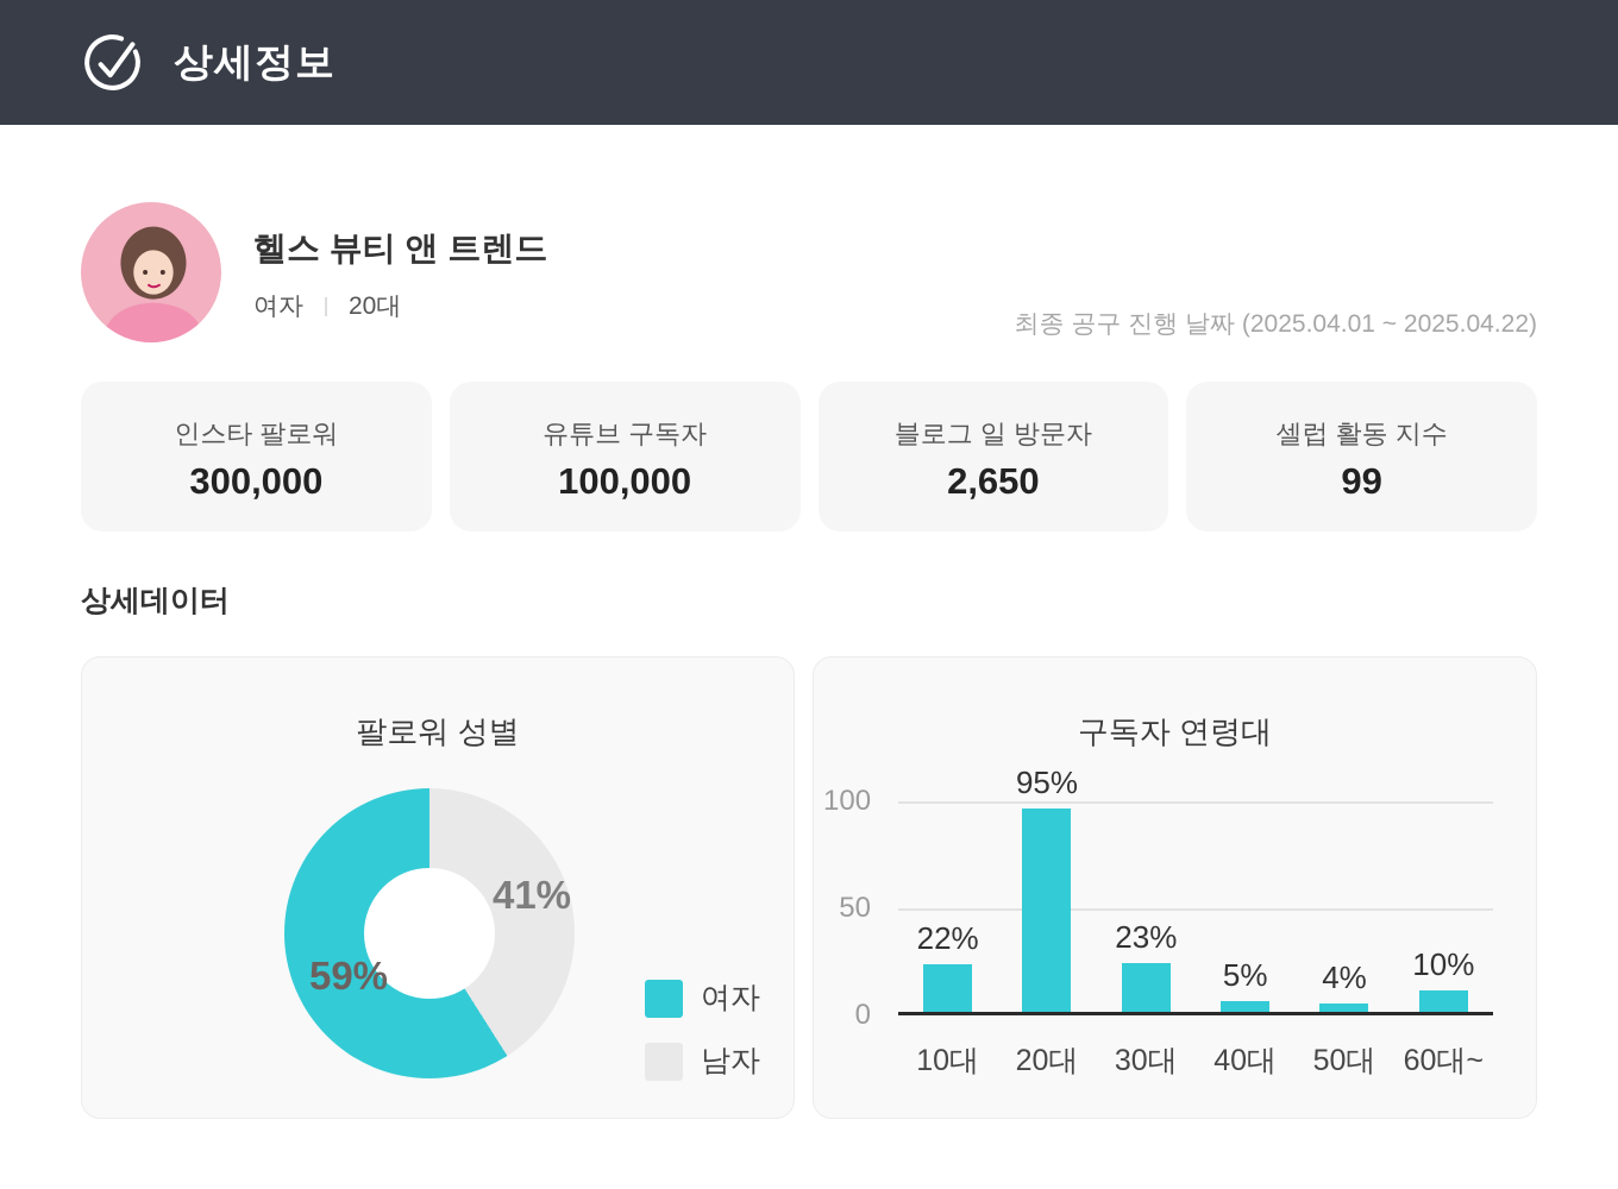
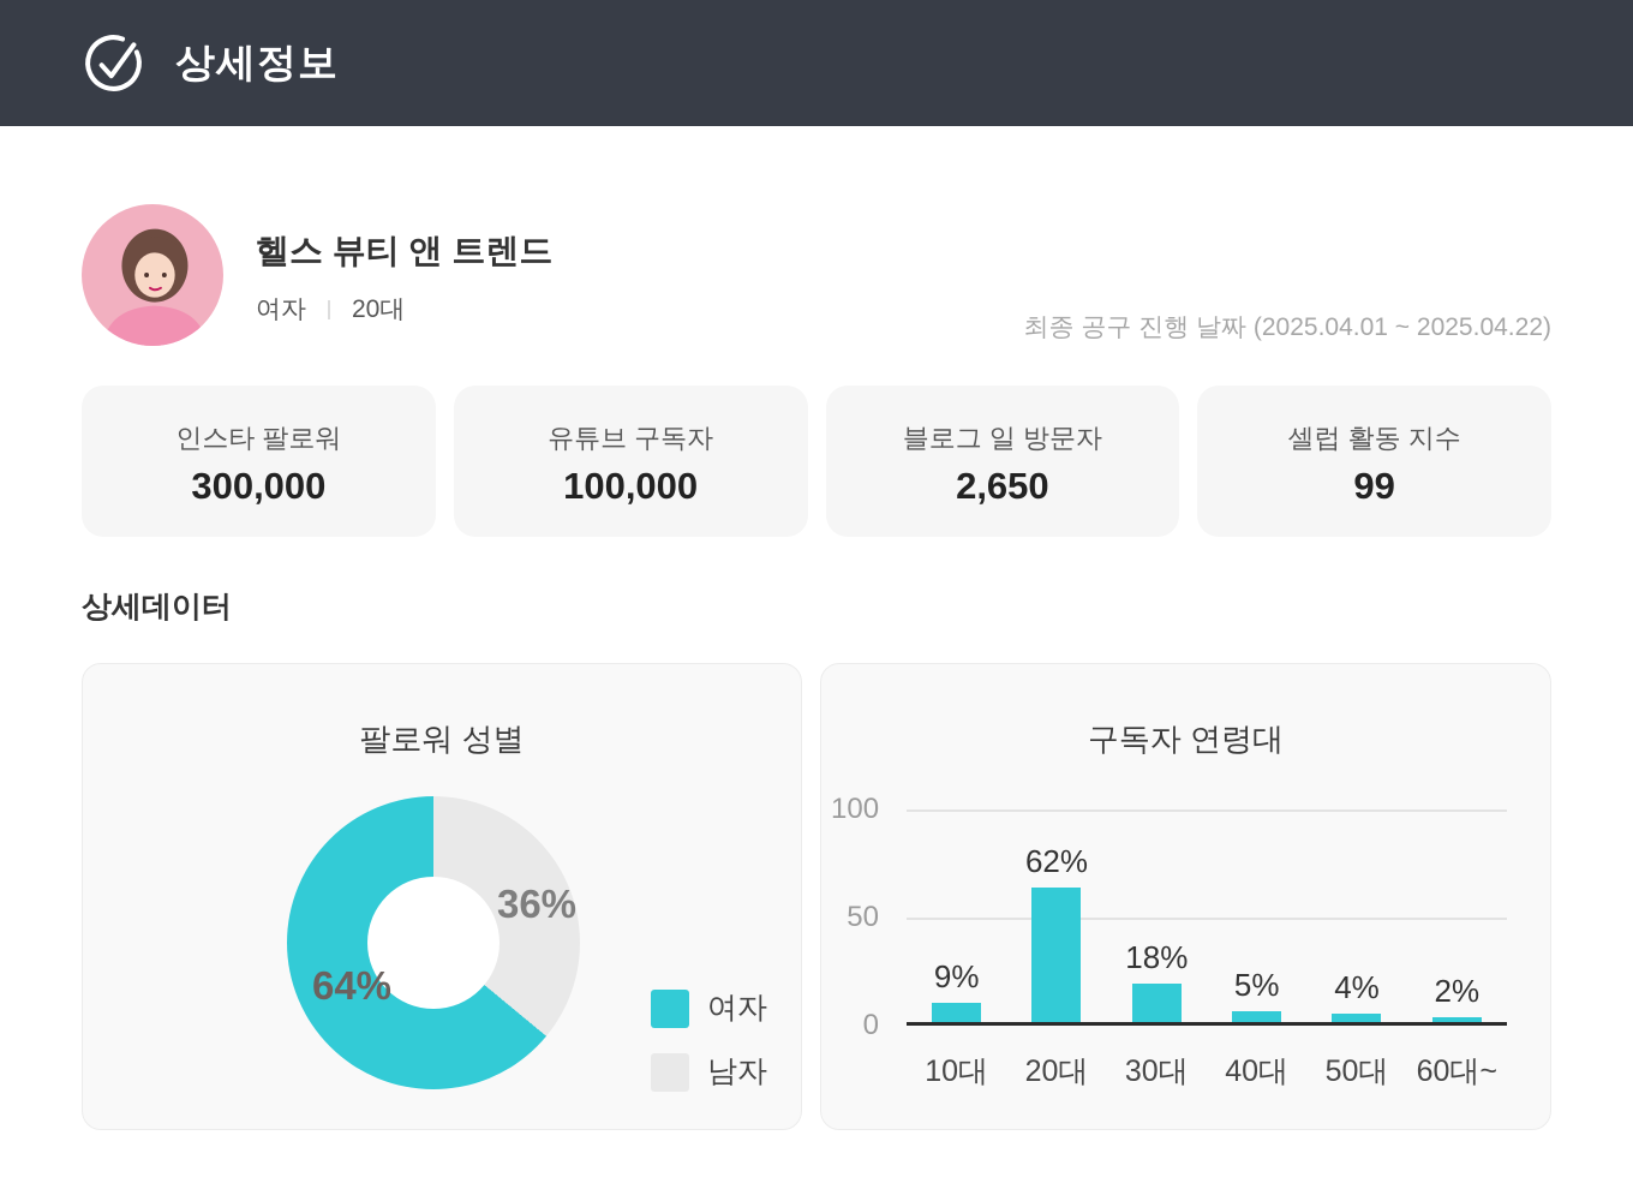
팔로워 성별/여자: 59% -> 64%
팔로워 성별/남자: 41% -> 36%
구독자 연령대/10대: 22% -> 9%
구독자 연령대/20대: 95% -> 62%
구독자 연령대/30대: 23% -> 18%
구독자 연령대/60대~: 10% -> 2%
